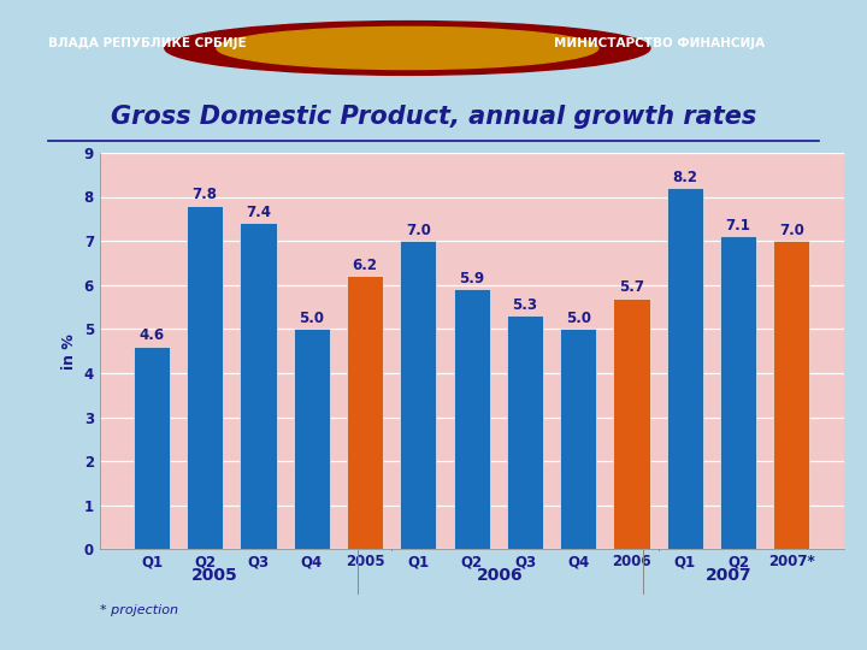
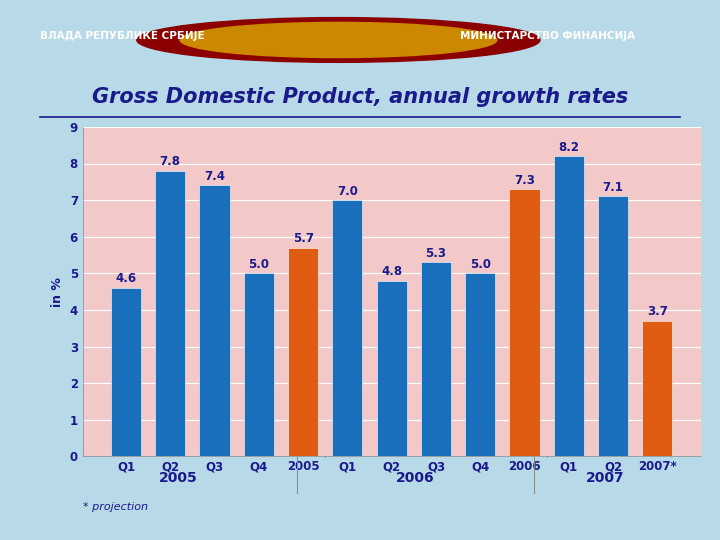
2005: 6.2 -> 5.7
Q2: 5.9 -> 4.8
2006: 5.7 -> 7.3
2007*: 7.0 -> 3.7
